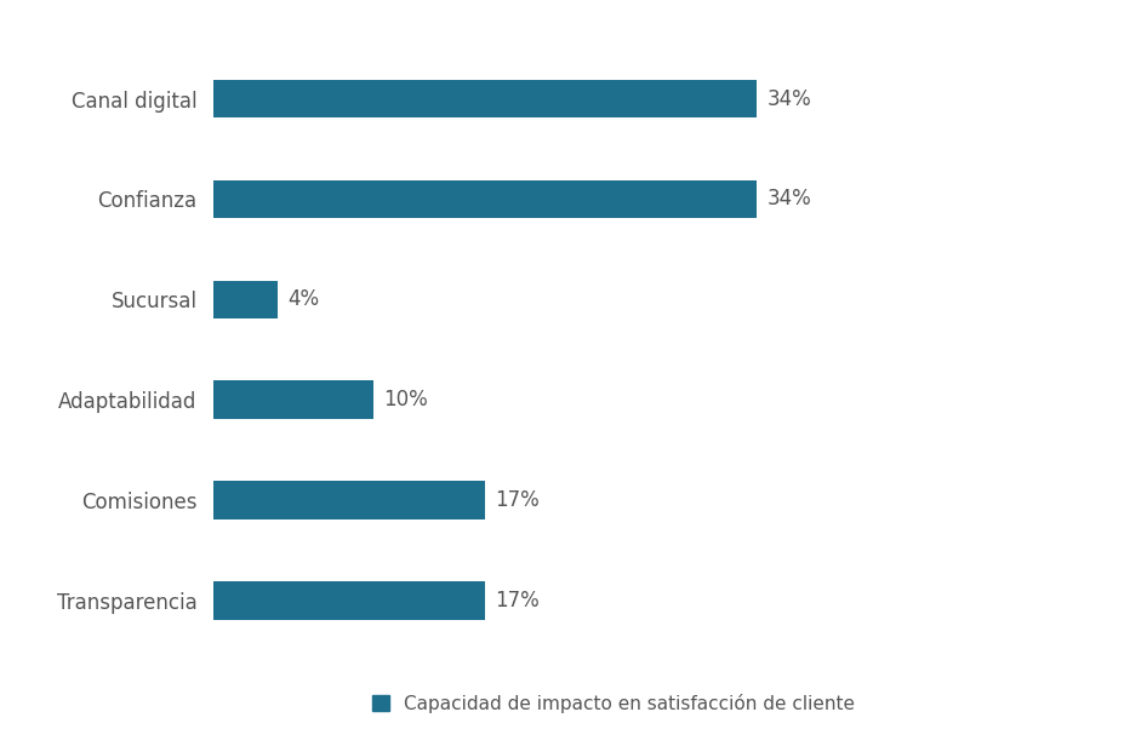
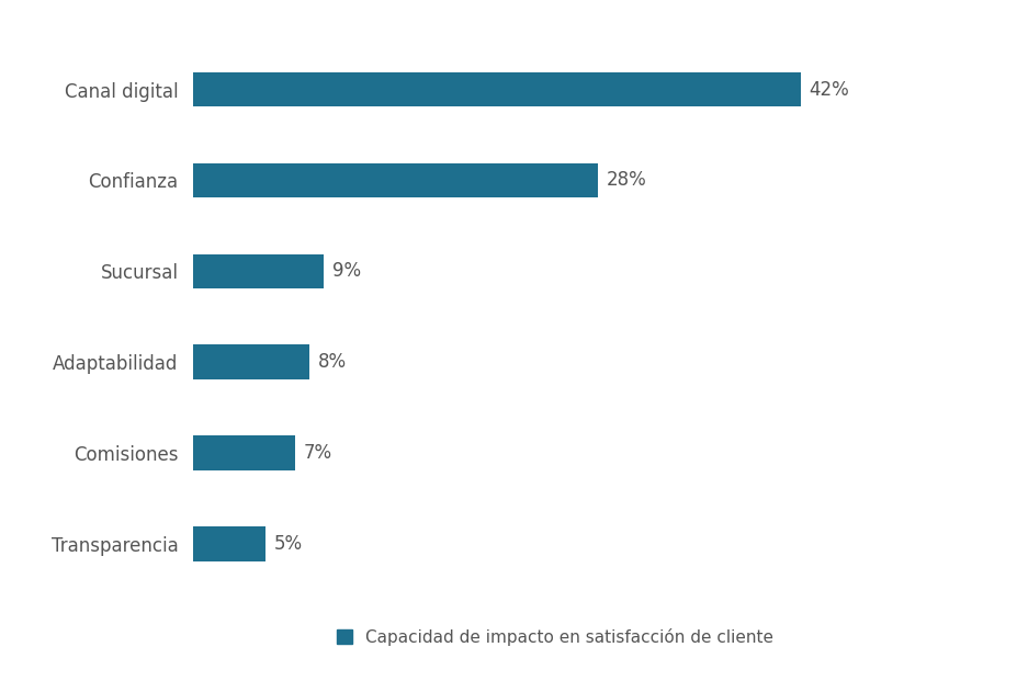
Canal digital: 34% -> 42%
Confianza: 34% -> 28%
Sucursal: 4% -> 9%
Adaptabilidad: 10% -> 8%
Comisiones: 17% -> 7%
Transparencia: 17% -> 5%
